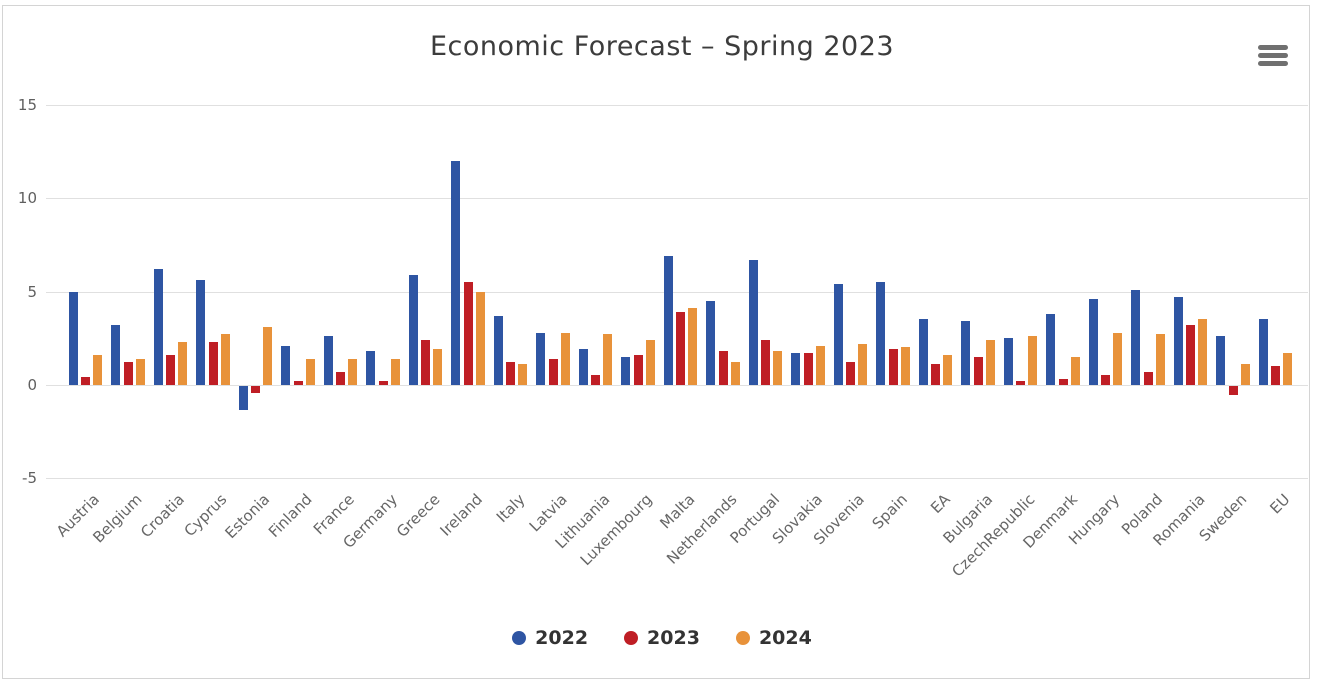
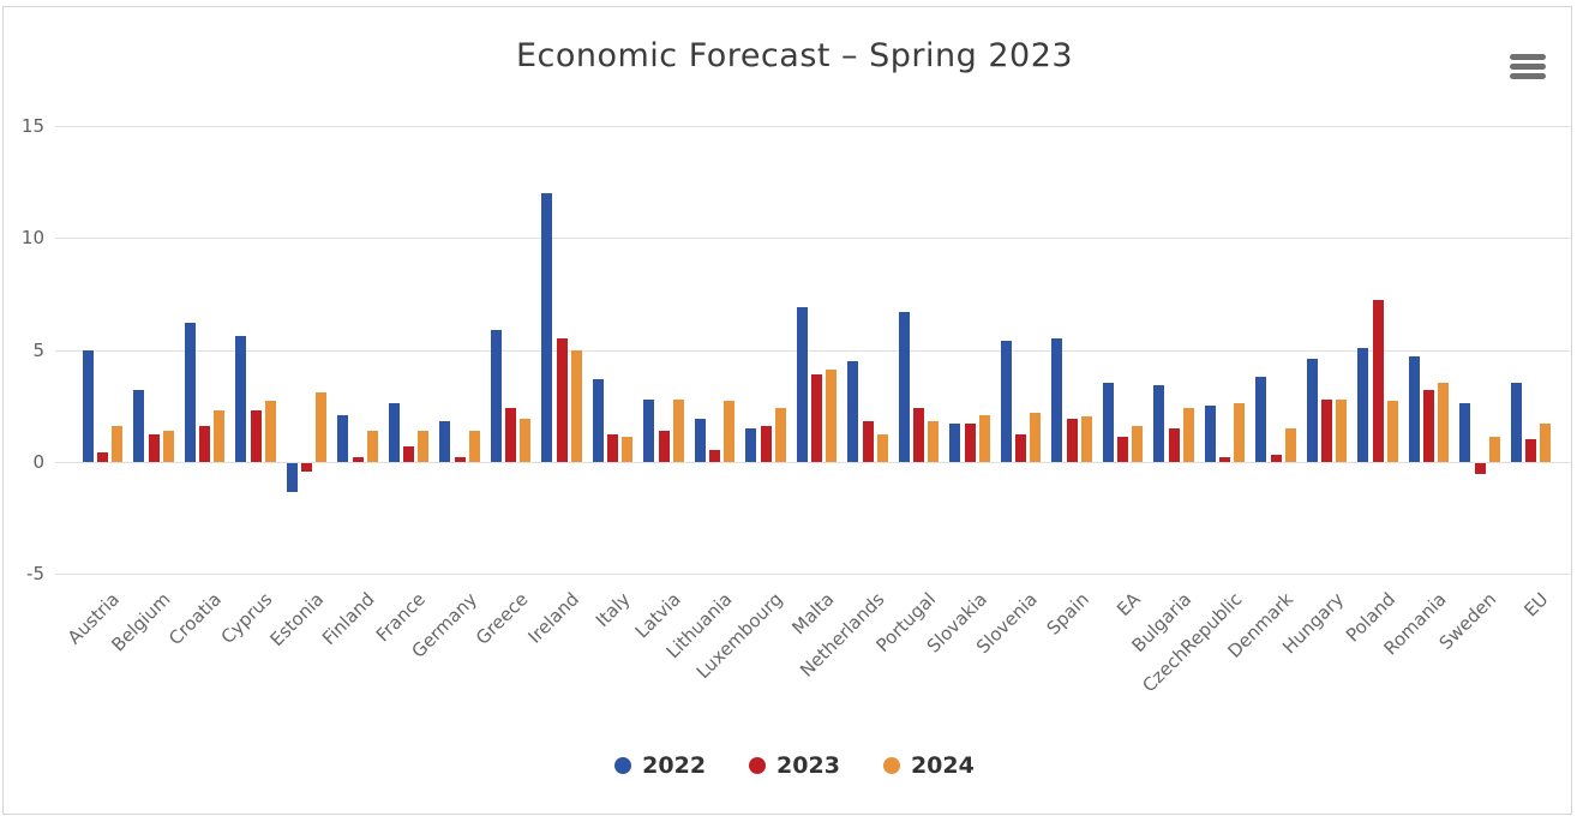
2023/Hungary: 0.5 -> 2.8
2023/Poland: 0.7 -> 7.2
